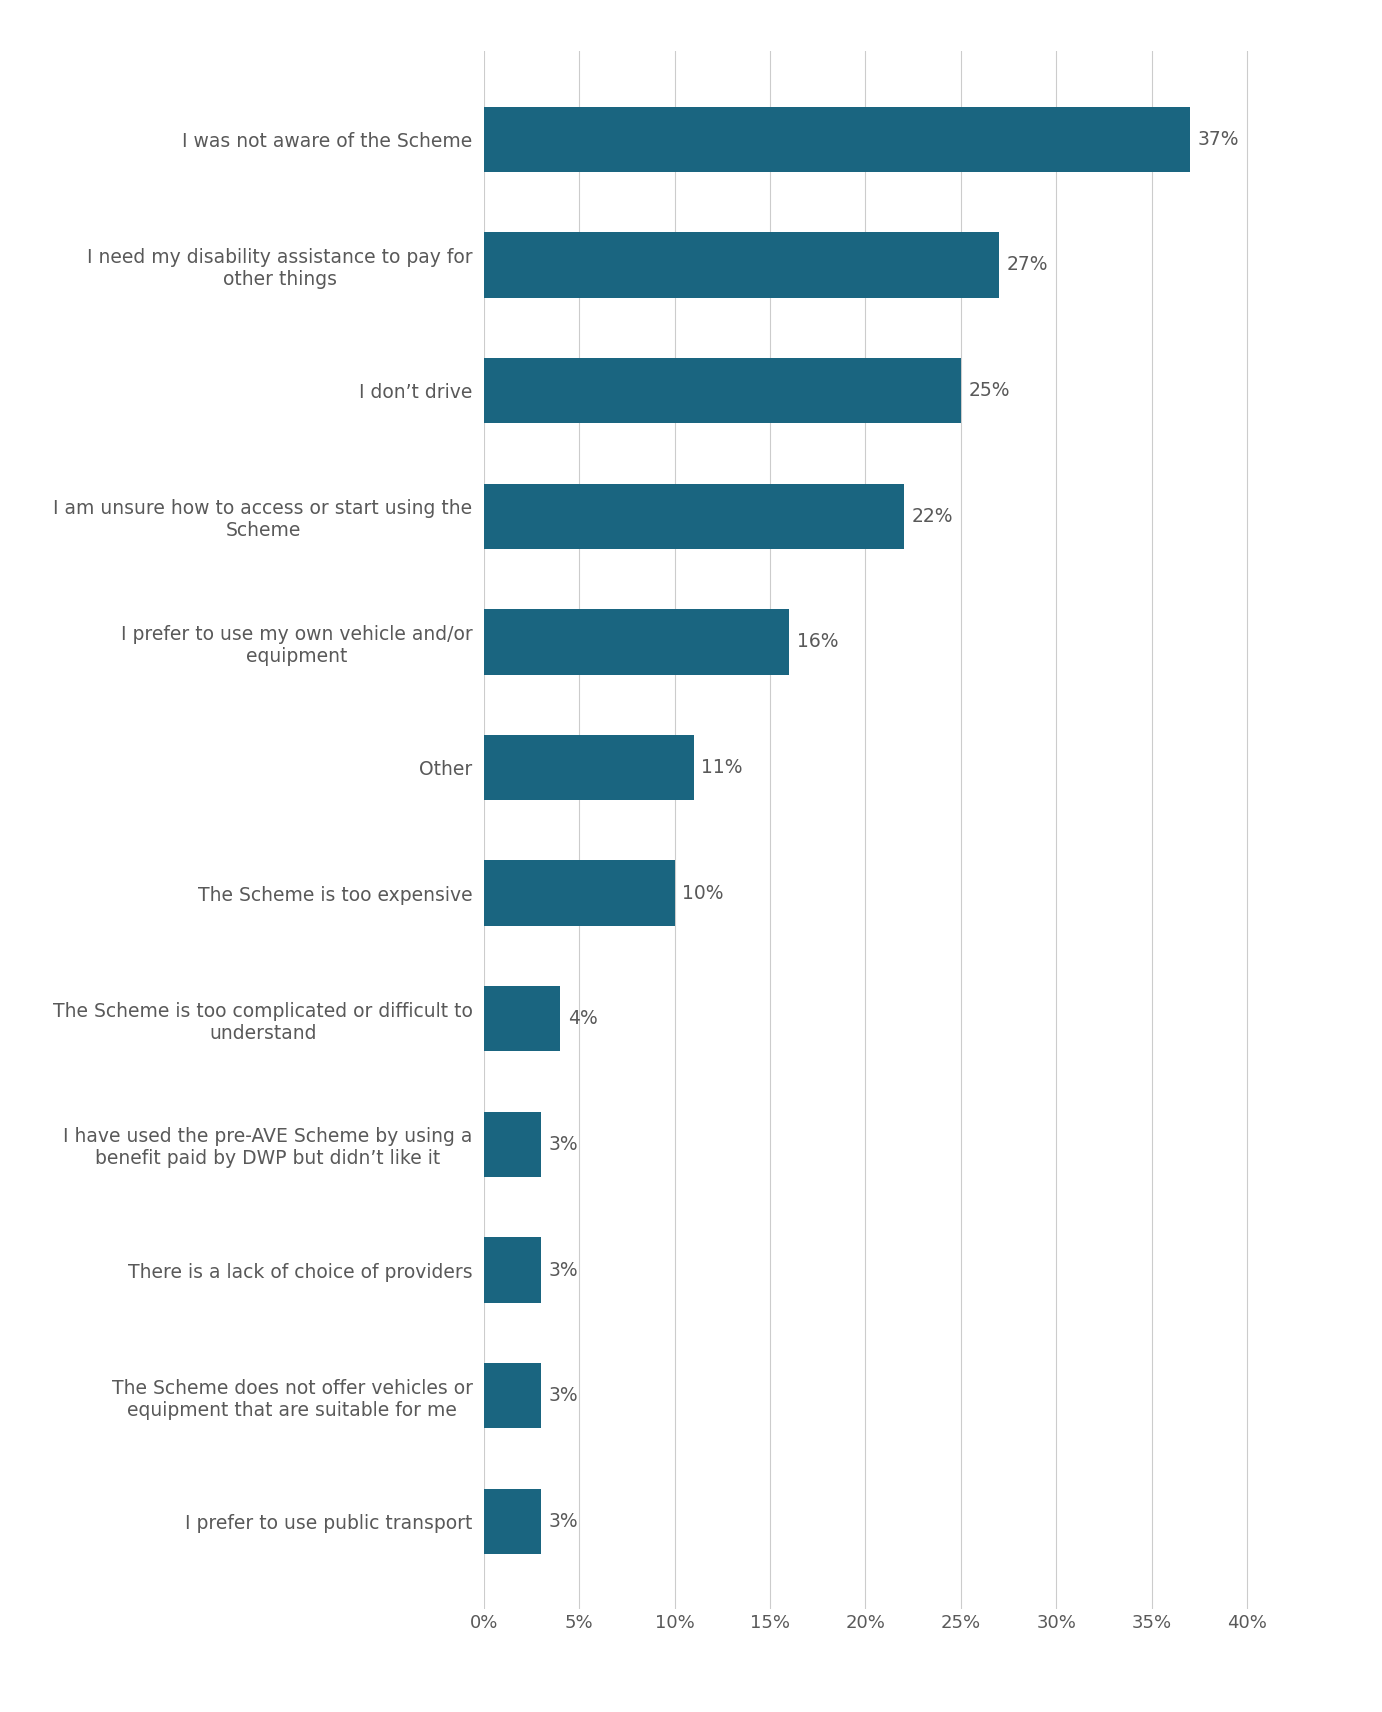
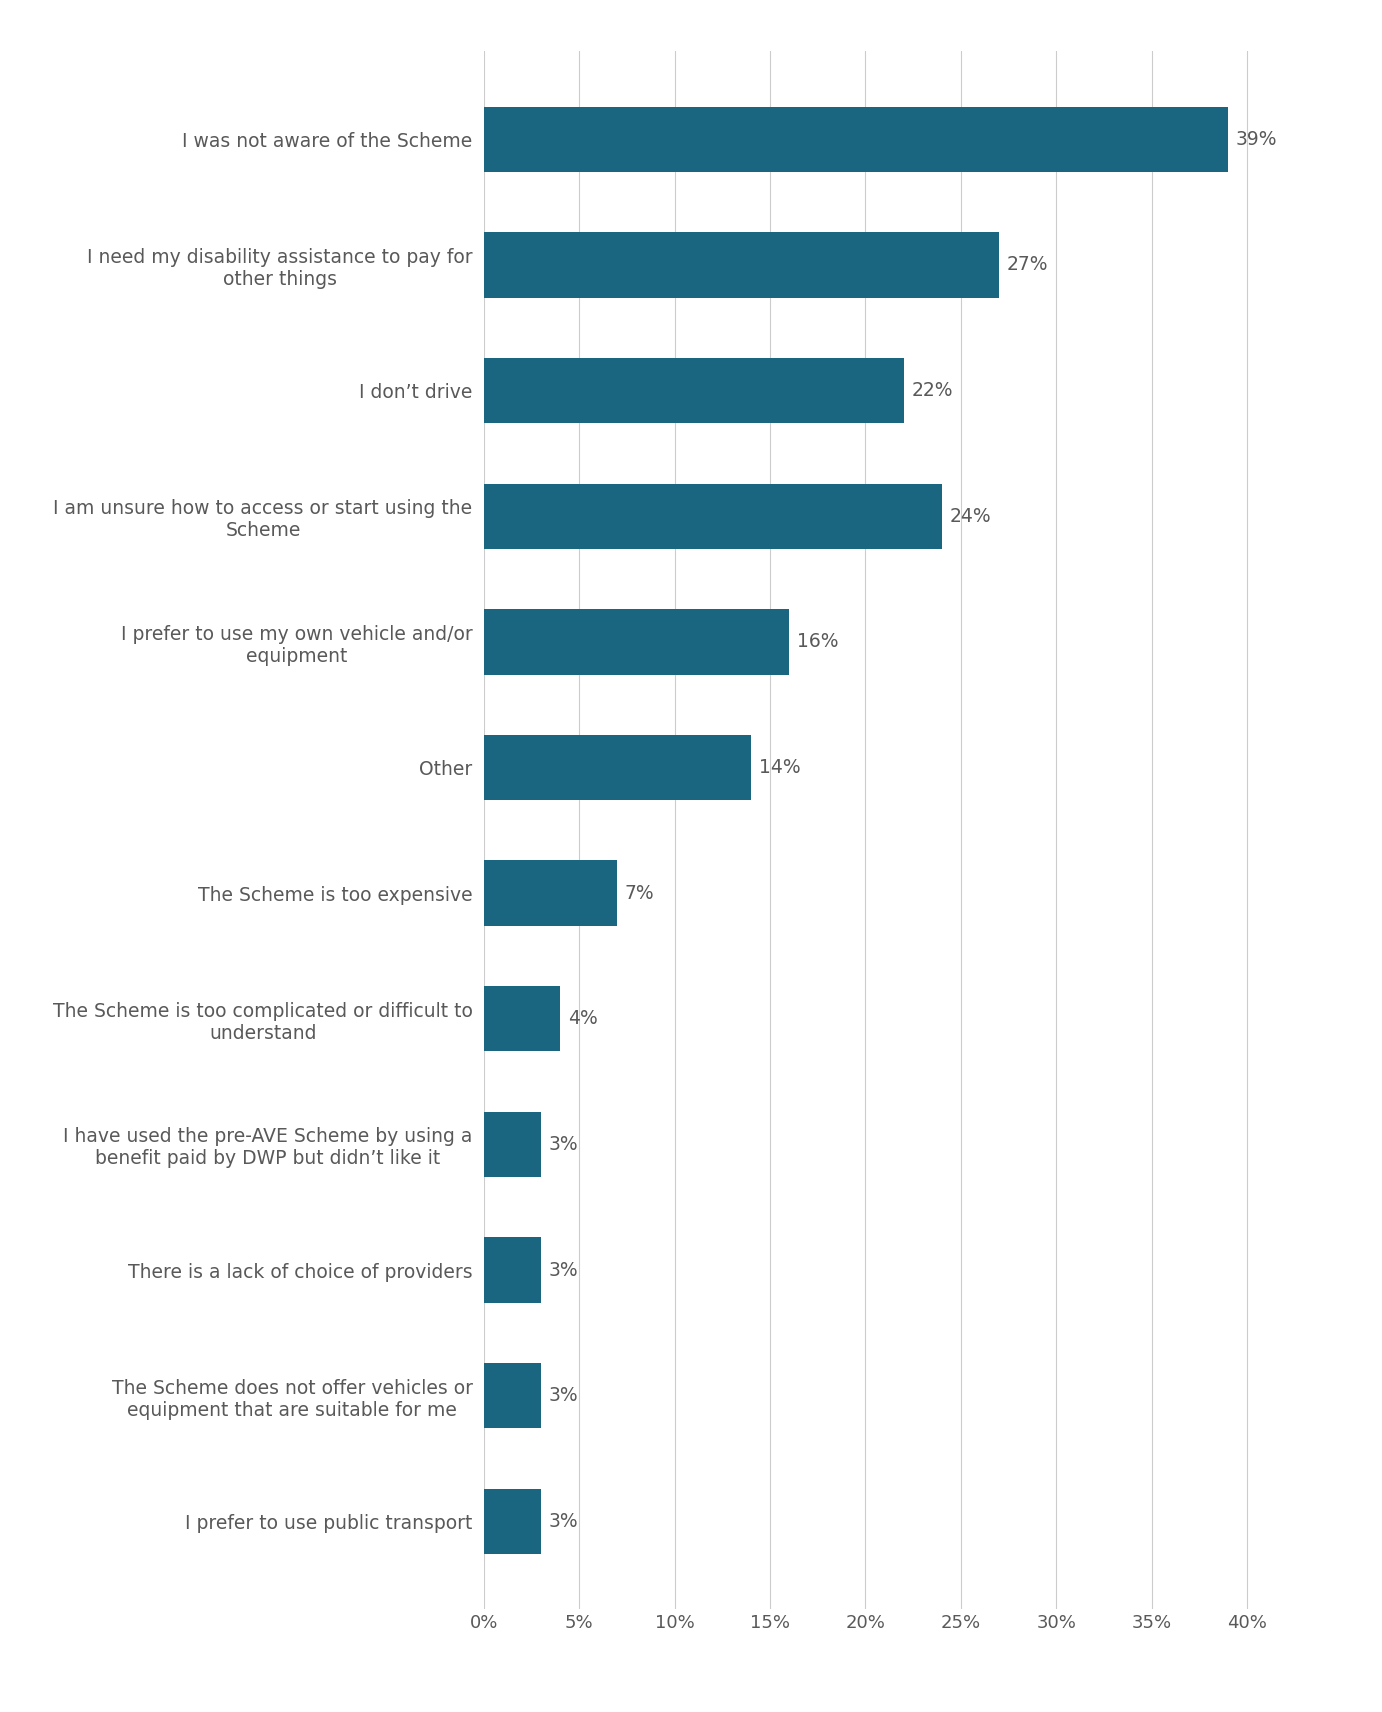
I was not aware of the Scheme: 37% -> 39%
I don’t drive: 25% -> 22%
I am unsure how to access or start using the Scheme: 22% -> 24%
Other: 11% -> 14%
The Scheme is too expensive: 10% -> 7%
